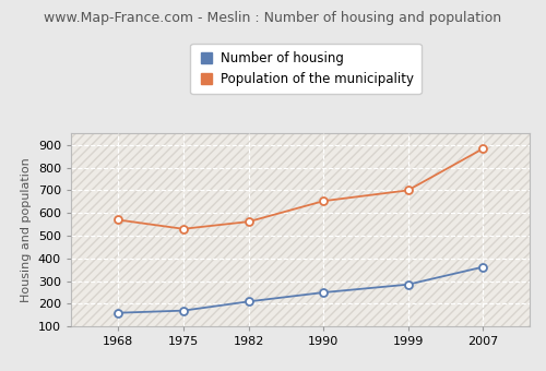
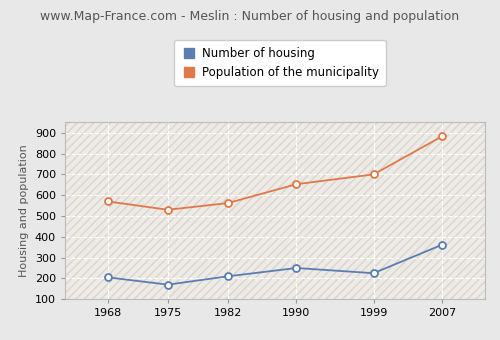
Number of housing/1968: 160 -> 205
Number of housing/1999: 285 -> 225
